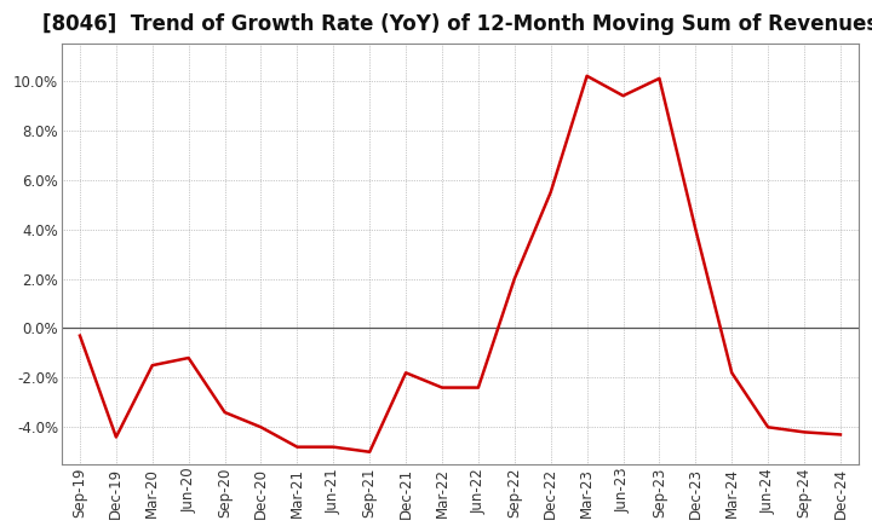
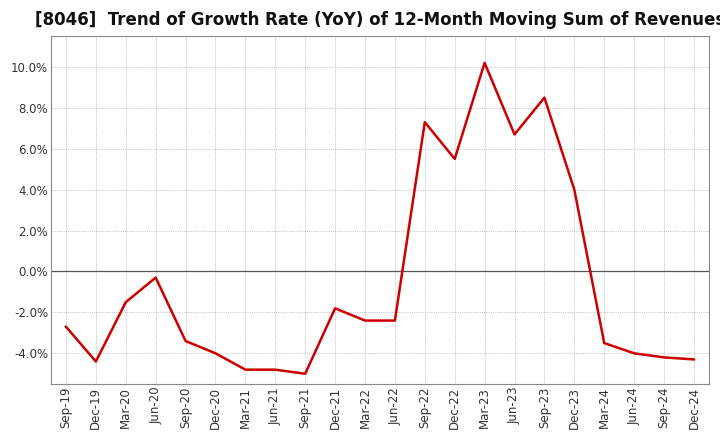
Sep-19: -0.3% -> -2.7%
Jun-20: -1.2% -> -0.3%
Sep-22: 2.0% -> 7.3%
Jun-23: 9.4% -> 6.7%
Sep-23: 10.1% -> 8.5%
Mar-24: -1.8% -> -3.5%
